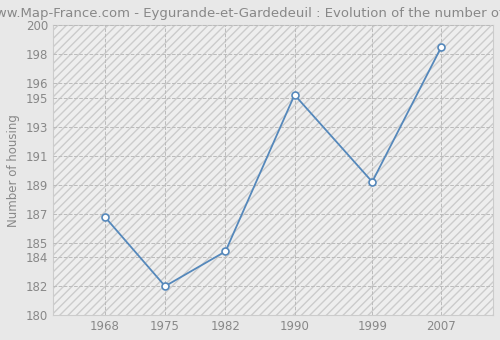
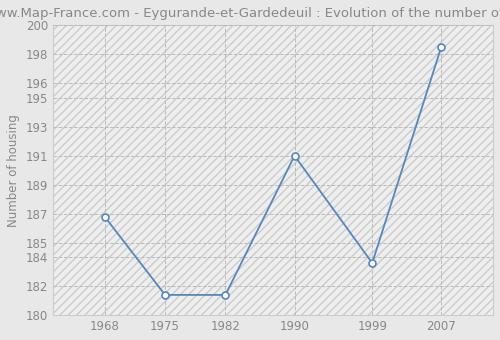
1975: 182.0 -> 181.4
1982: 184.4 -> 181.4
1990: 195.2 -> 191.0
1999: 189.2 -> 183.6
